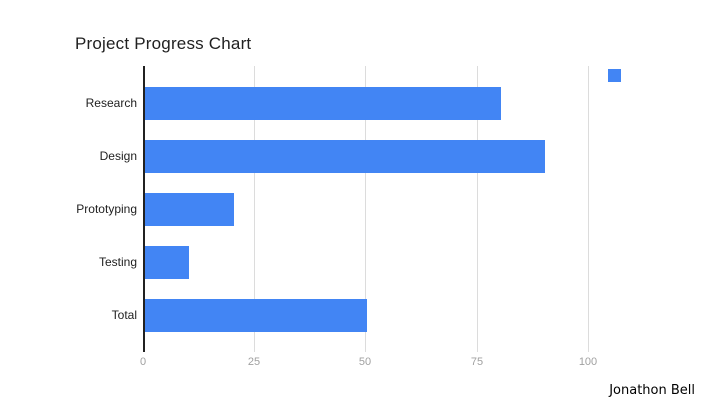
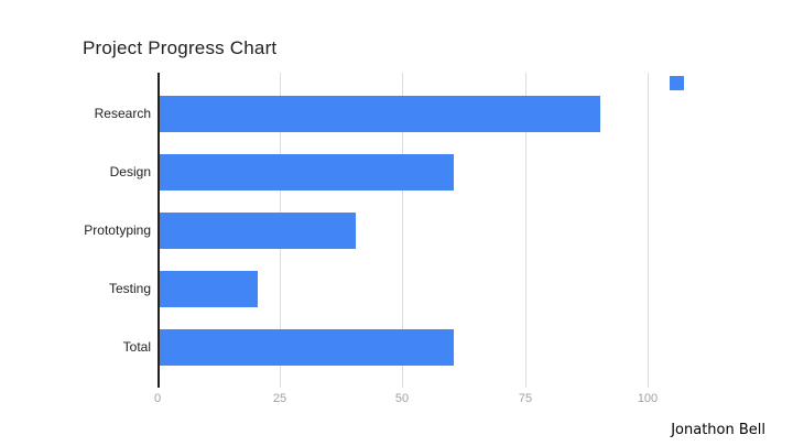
Research: 80 -> 90
Design: 90 -> 60
Prototyping: 20 -> 40
Testing: 10 -> 20
Total: 50 -> 60
